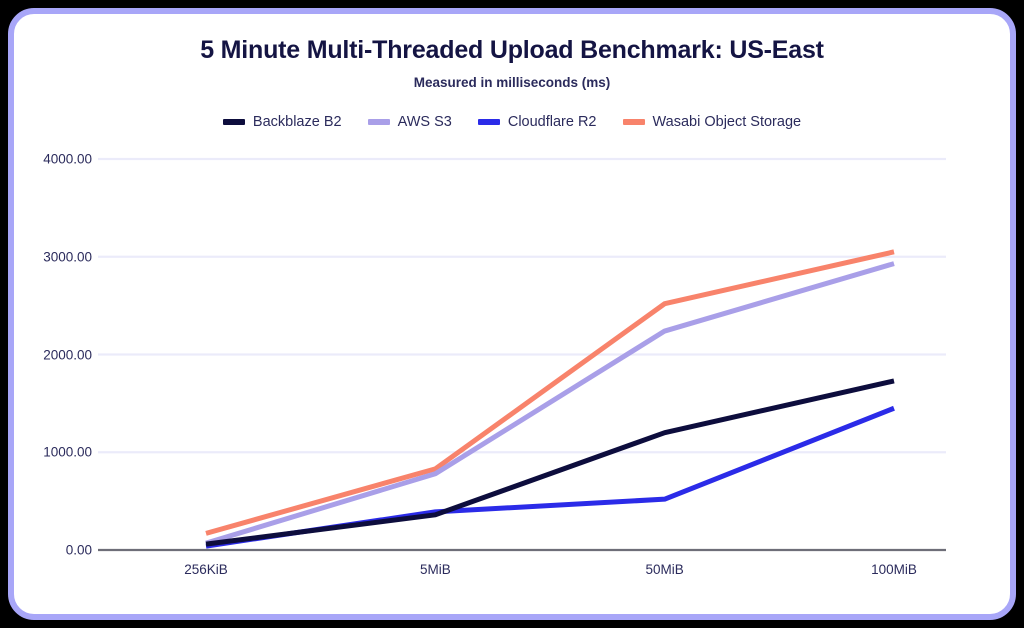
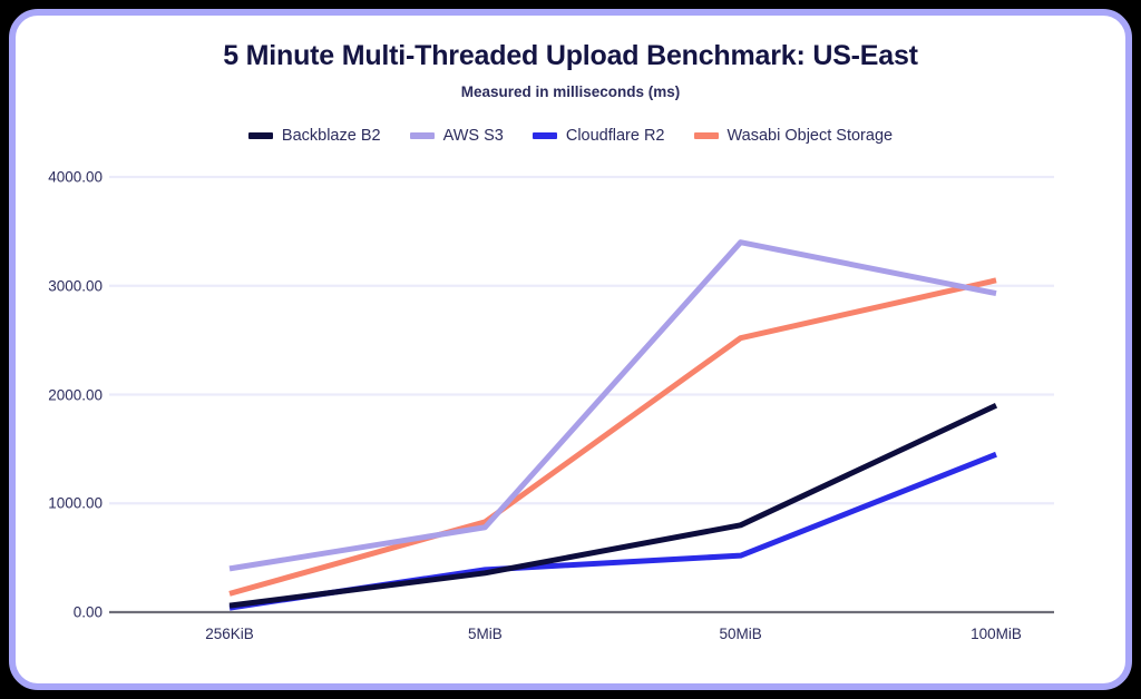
AWS S3/256KiB: 100 -> 400
Backblaze B2/50MiB: 1200 -> 800
AWS S3/50MiB: 2200 -> 3400
Backblaze B2/100MiB: 1700 -> 1900
